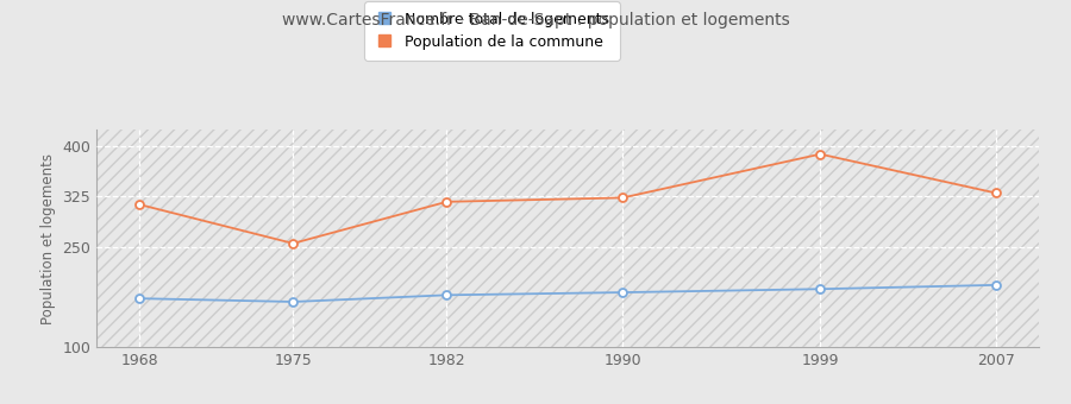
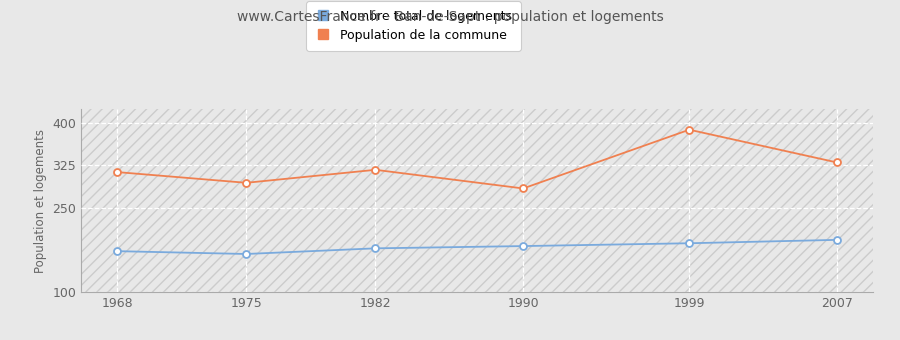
Population de la commune/1975: 255 -> 294
Population de la commune/1990: 323 -> 284
